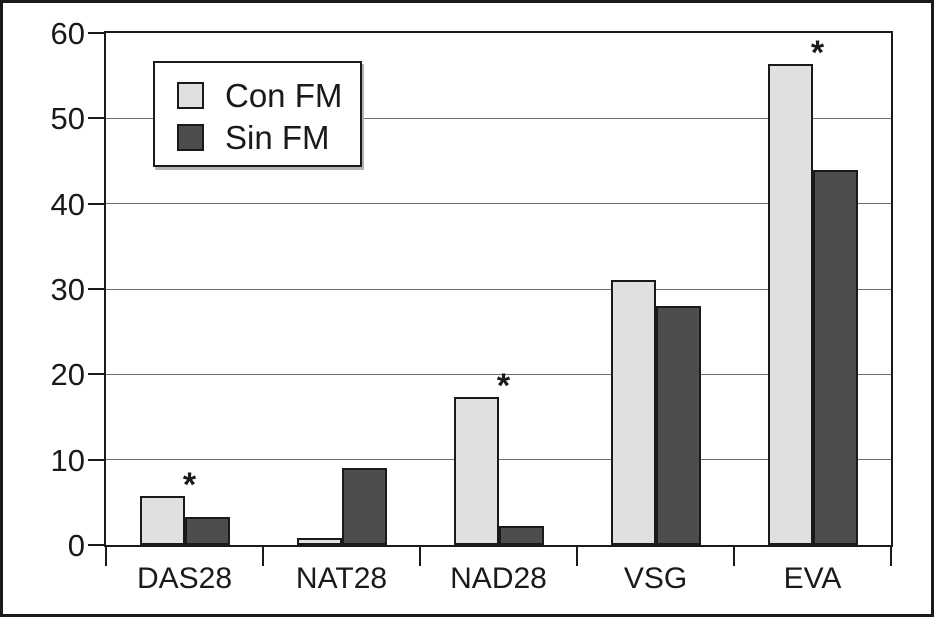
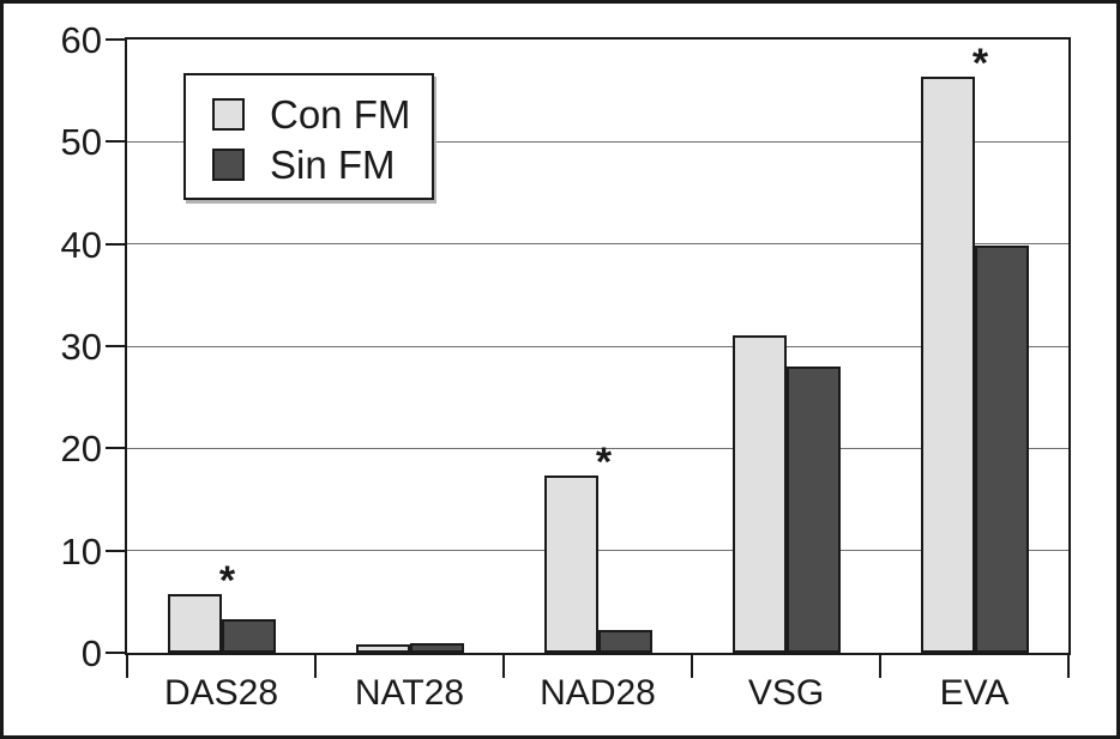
Sin FM/NAT28: 9 -> 1
Sin FM/EVA: 44 -> 40
